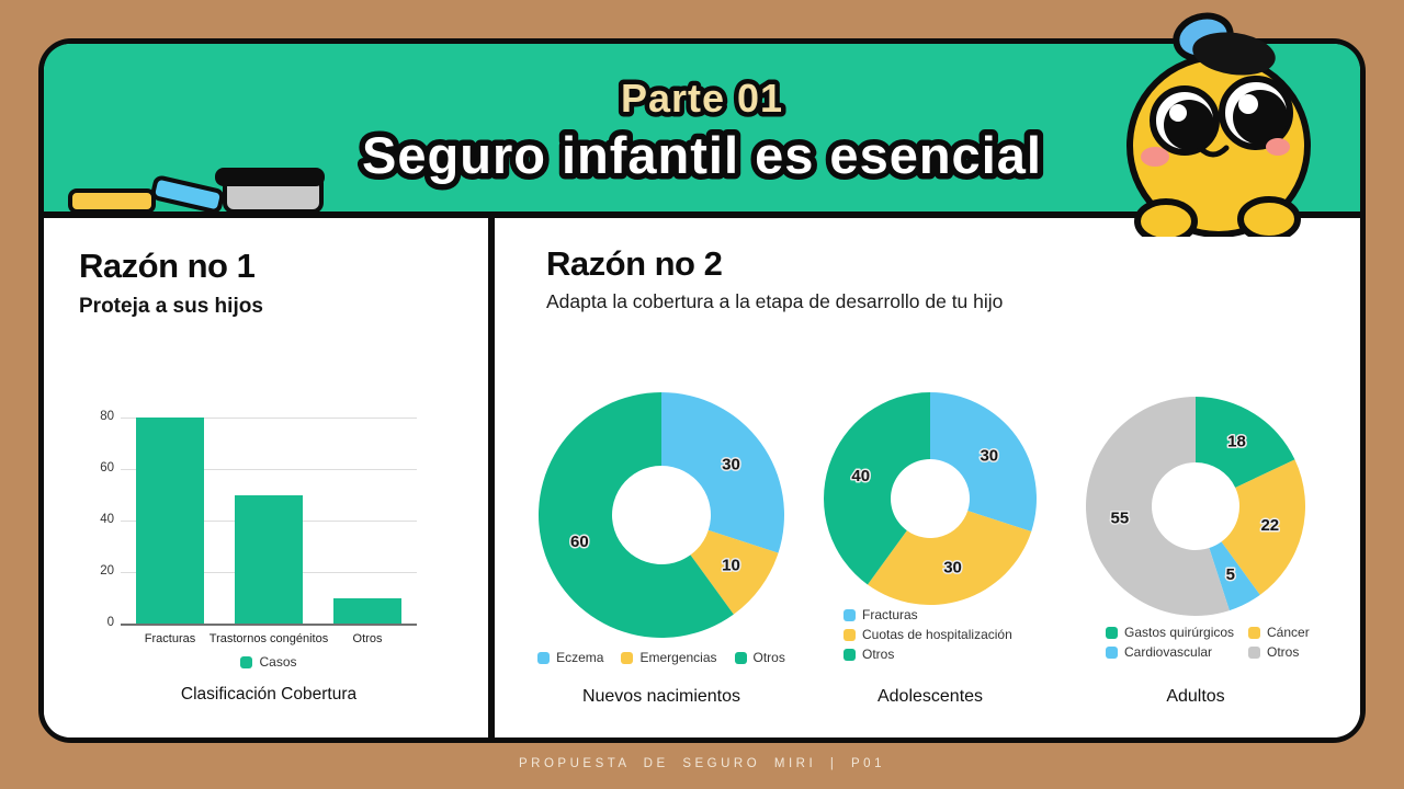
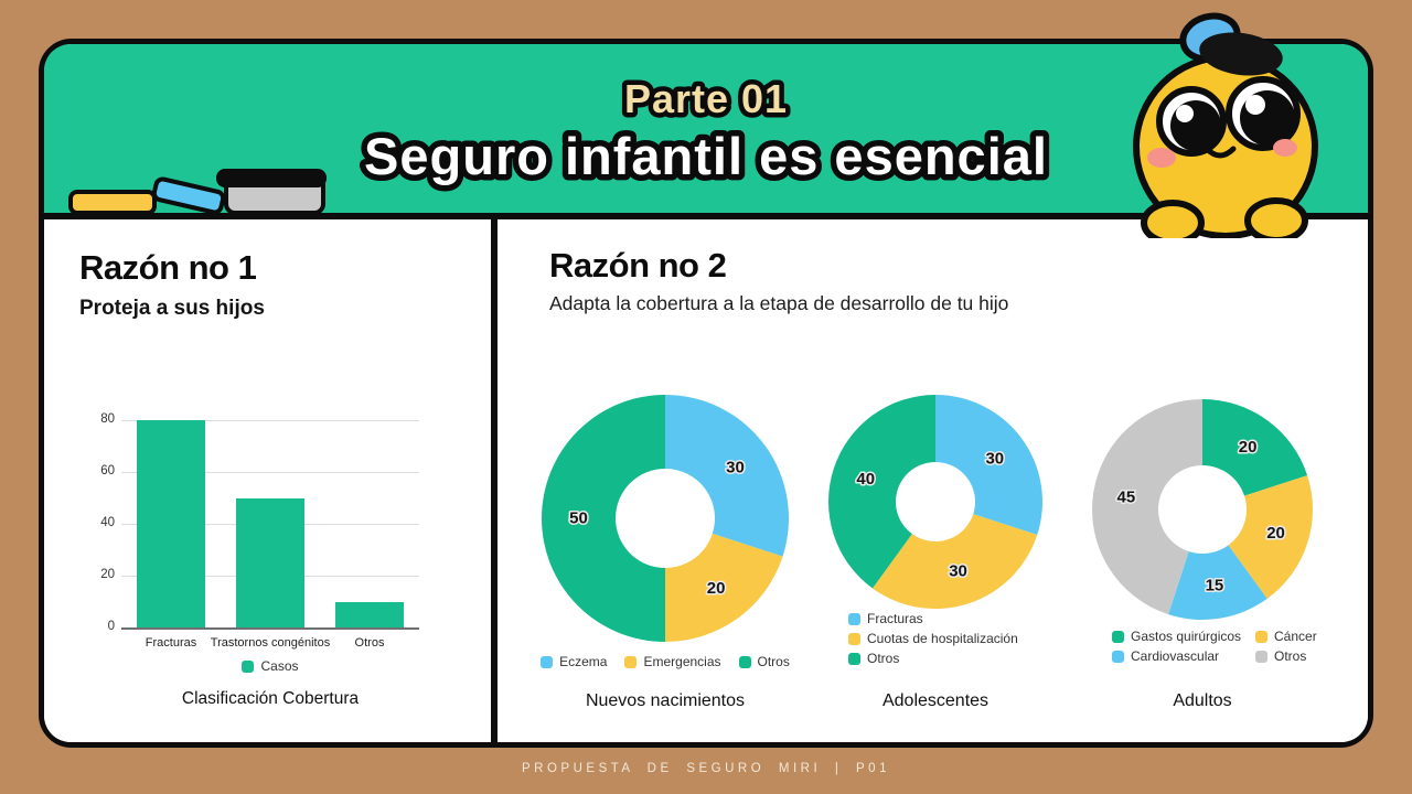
Nuevos nacimientos/Emergencias: 10 -> 20
Nuevos nacimientos/Otros: 60 -> 50
Adultos/Gastos quirúrgicos: 18 -> 20
Adultos/Cáncer: 22 -> 20
Adultos/Cardiovascular: 5 -> 15
Adultos/Otros: 55 -> 45
